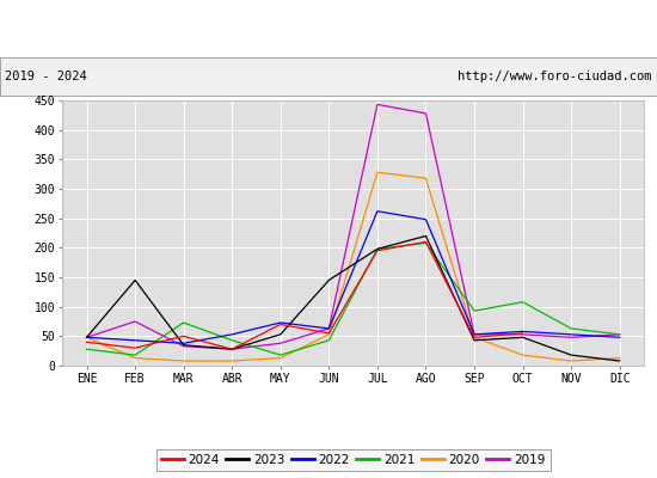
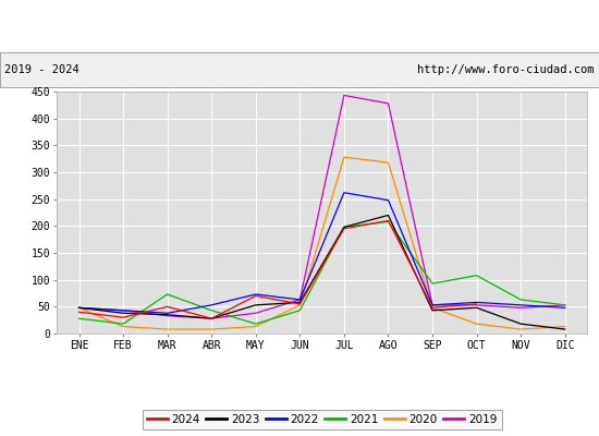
2023/FEB: 145 -> 38
2019/FEB: 75 -> 43
2023/JUN: 145 -> 58
